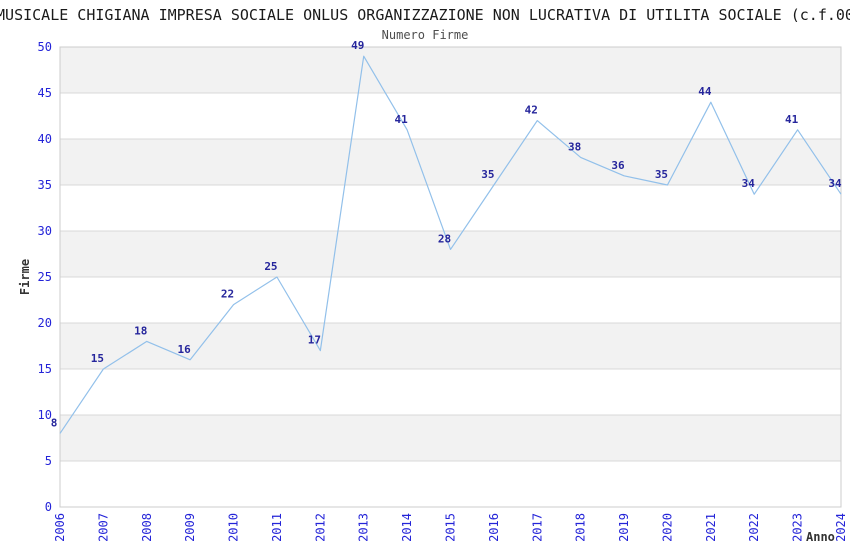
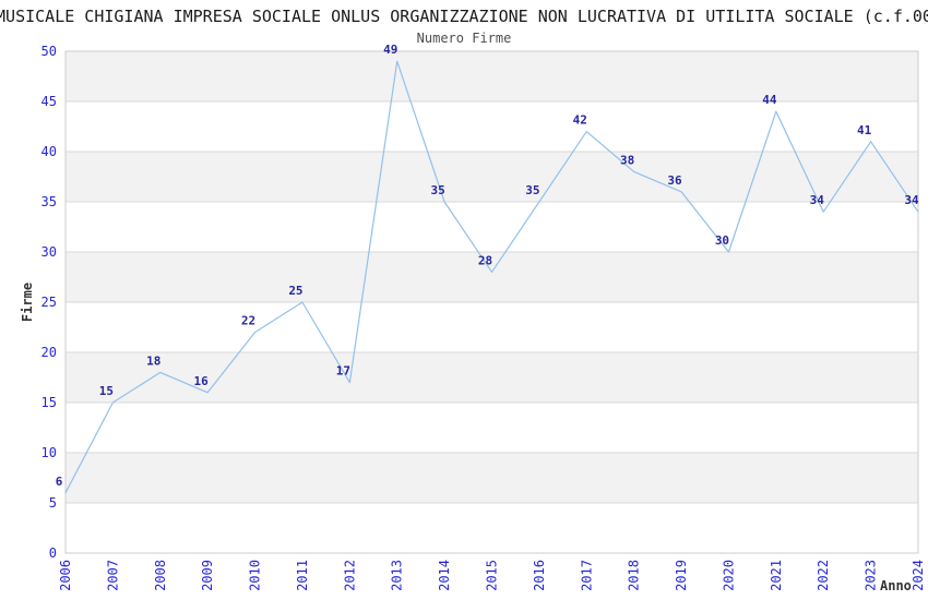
2006: 8 -> 6
2014: 41 -> 35
2020: 35 -> 30
